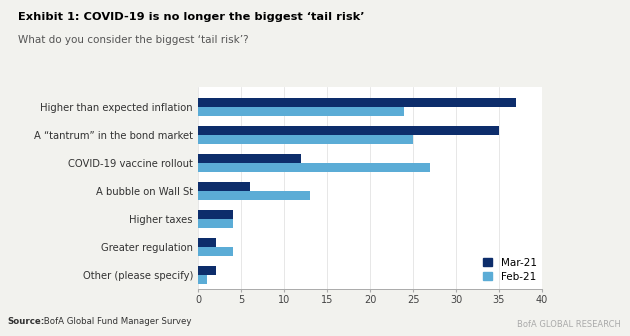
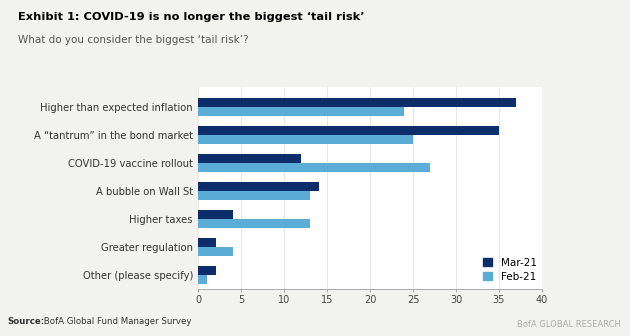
Mar-21/A bubble on Wall St: 6 -> 14
Feb-21/Higher taxes: 4 -> 13
